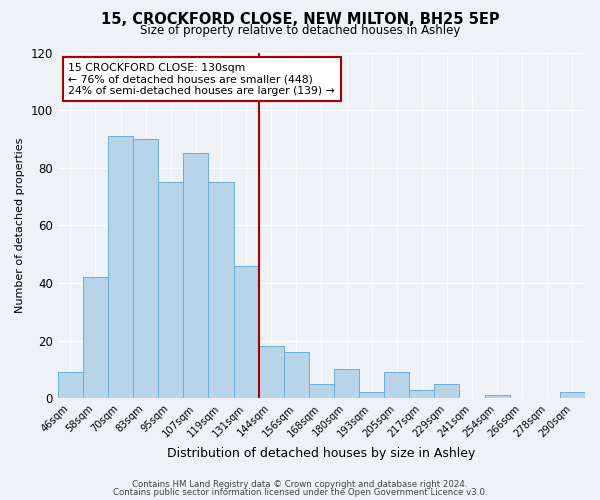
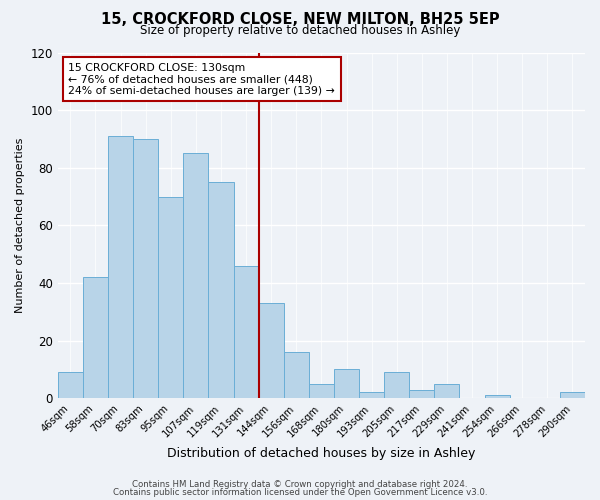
95sqm: 75 -> 70
144sqm: 18 -> 33
